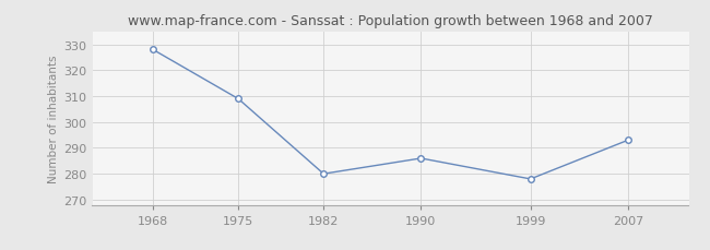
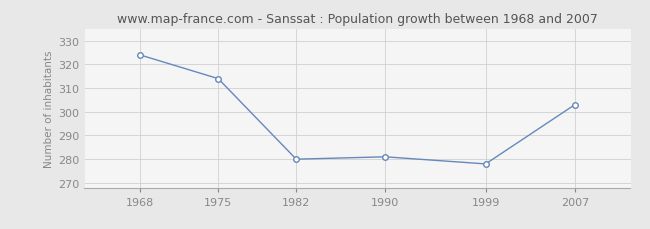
1968: 328 -> 324
1975: 309 -> 314
1990: 286 -> 281
2007: 293 -> 303
